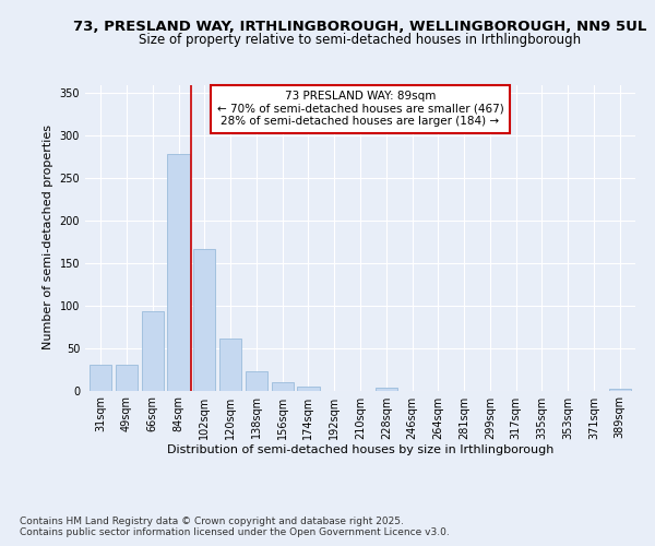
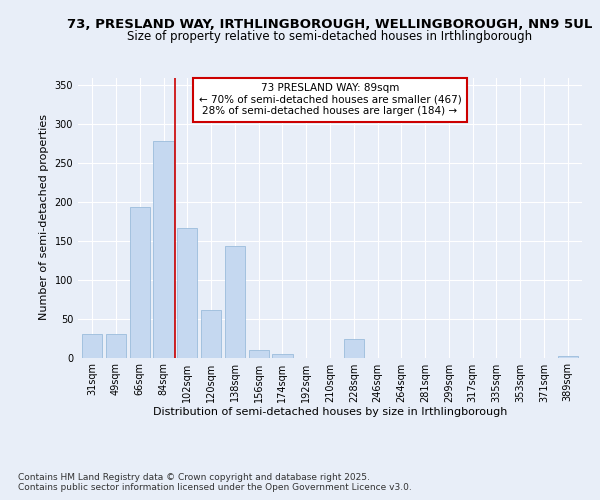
66sqm: 93 -> 194
138sqm: 22 -> 144
228sqm: 3 -> 24
